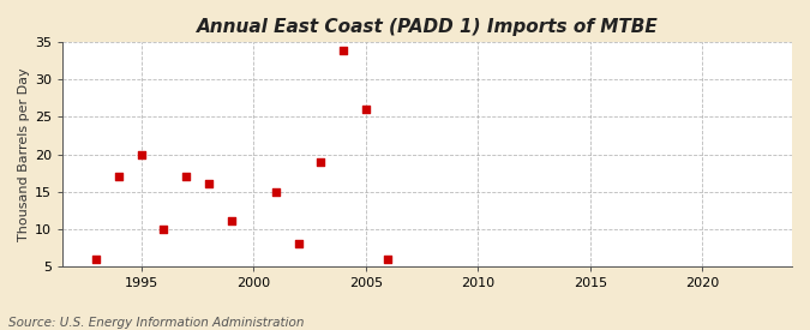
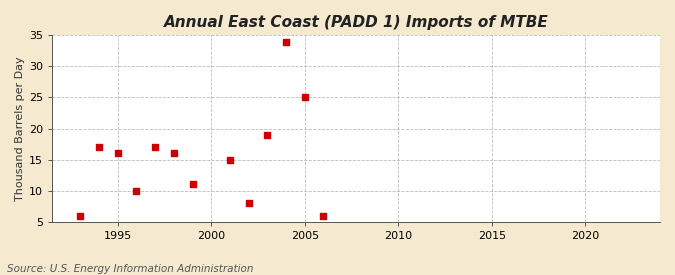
1995: 20 -> 16
2005: 26 -> 25
